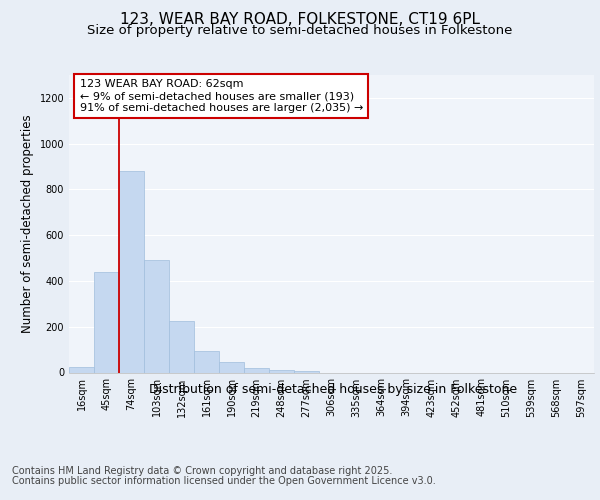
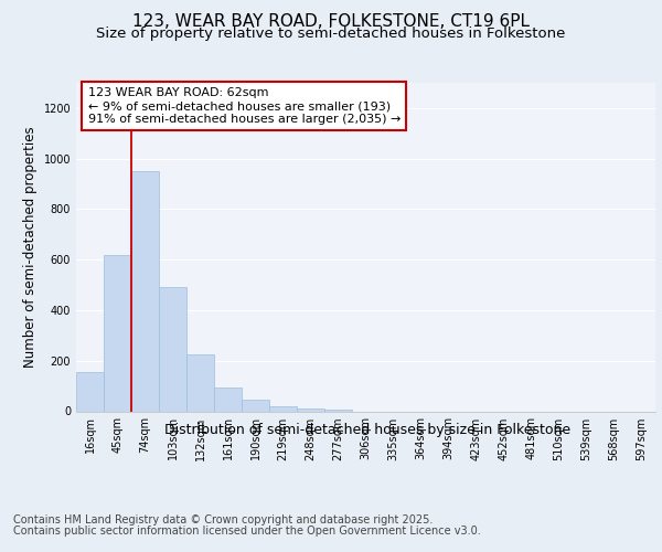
16sqm: 25 -> 155
45sqm: 440 -> 620
74sqm: 880 -> 950
